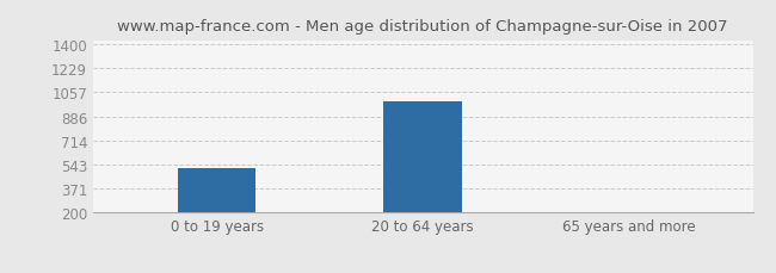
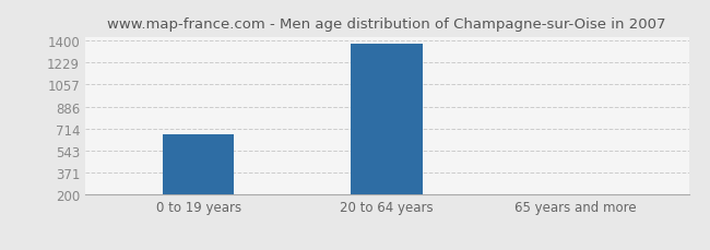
0 to 19 years: 520 -> 670
20 to 64 years: 990 -> 1370
